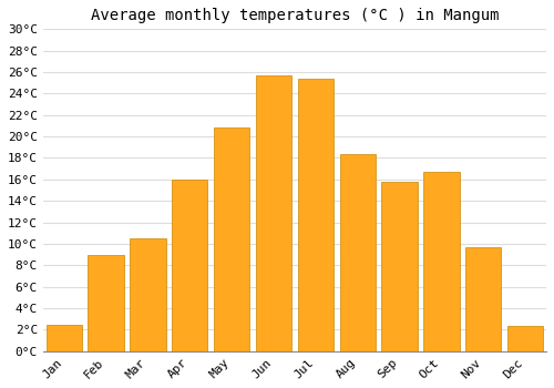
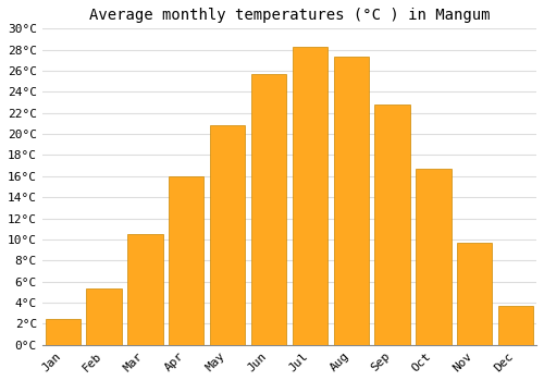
Feb: 9.0°C -> 5.3°C
Jul: 25.4°C -> 28.3°C
Aug: 18.4°C -> 27.3°C
Sep: 15.8°C -> 22.8°C
Dec: 2.4°C -> 3.7°C
